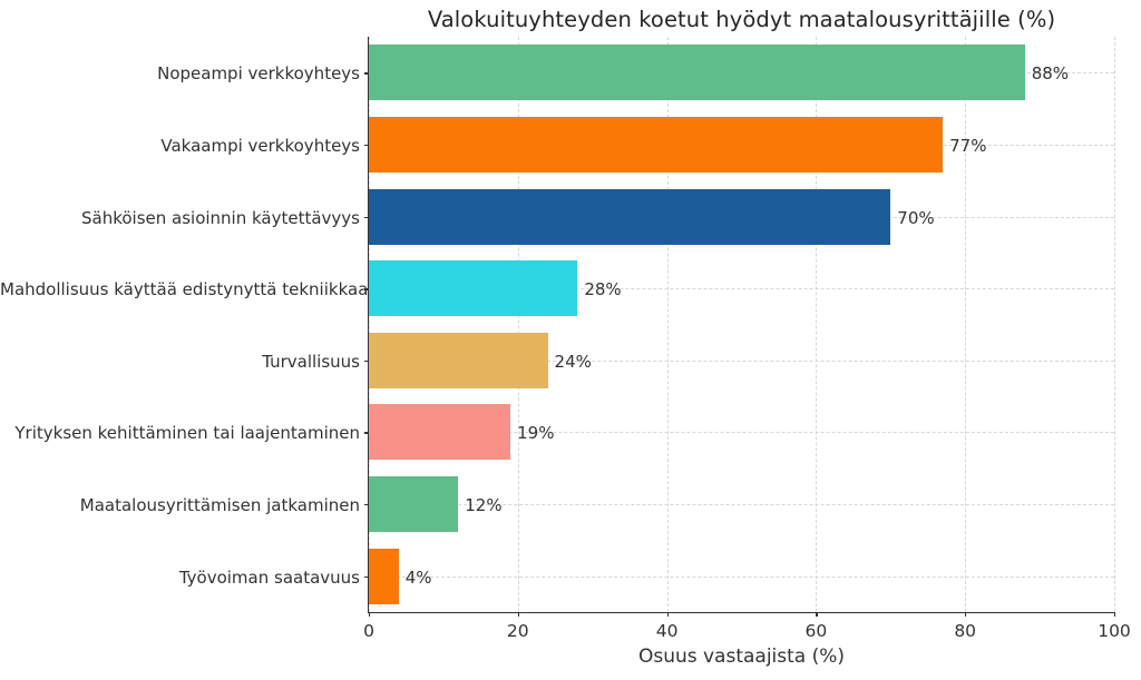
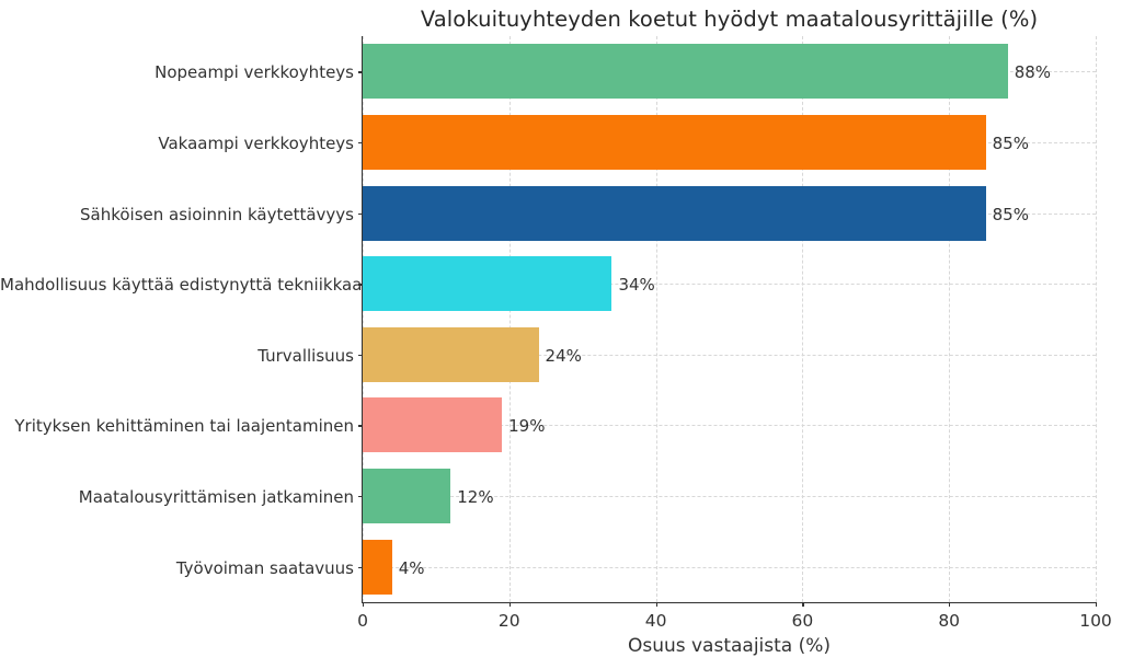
Vakaampi verkkoyhteys: 77% -> 85%
Sähköisen asioinnin käytettävyys: 70% -> 85%
Mahdollisuus käyttää edistynyttä tekniikkaa: 28% -> 34%
